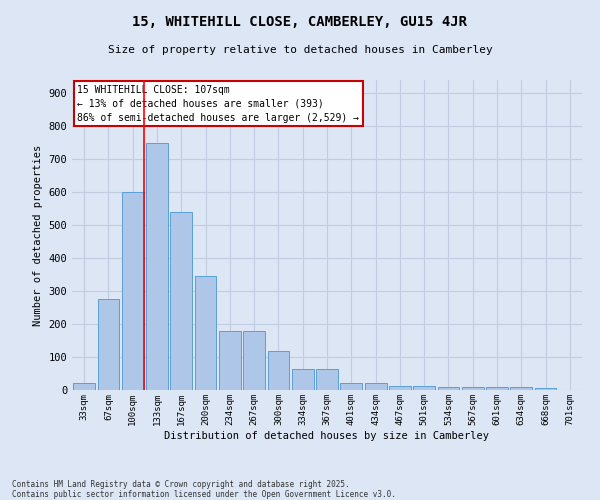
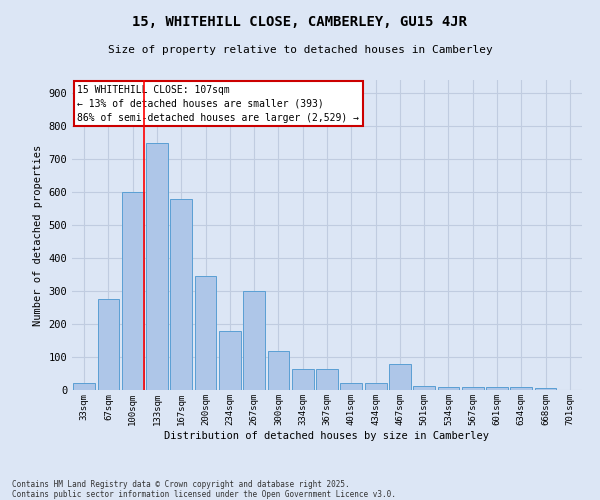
167sqm: 540 -> 580
267sqm: 180 -> 300
467sqm: 12 -> 80
